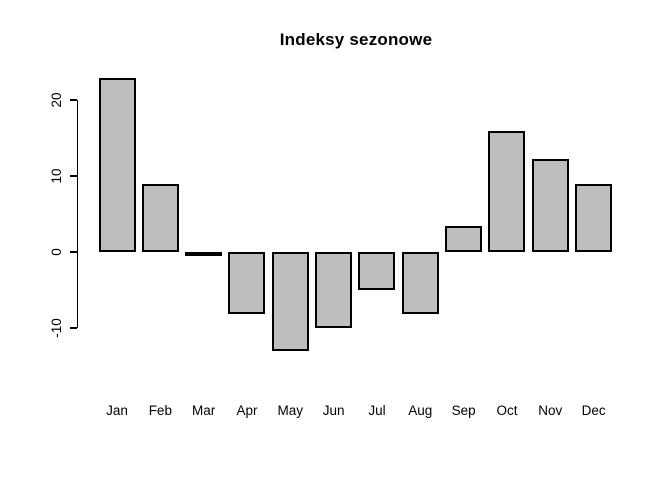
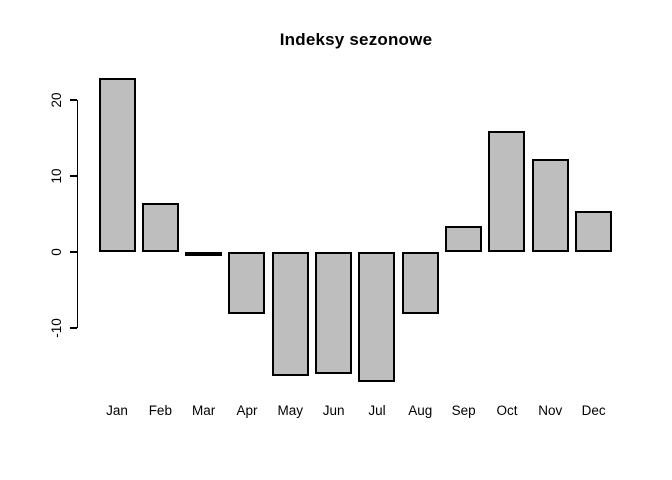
Feb: 9 -> 6
May: -13 -> -16
Jun: -10 -> -16
Jul: -5 -> -17
Dec: 9 -> 5
